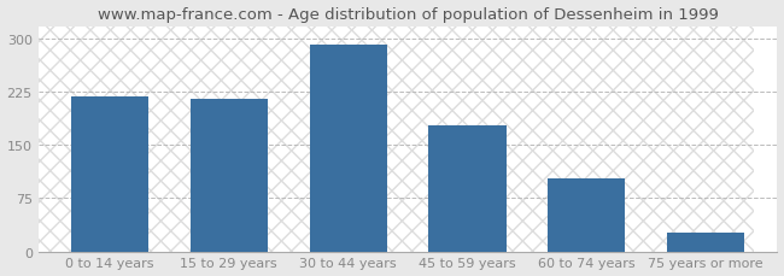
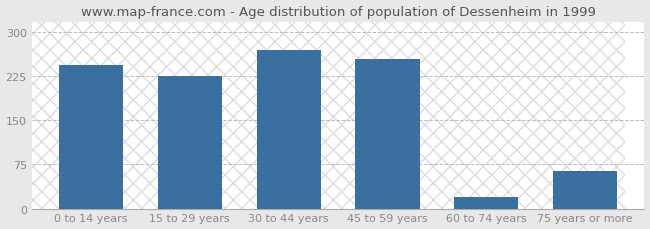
0 to 14 years: 218 -> 244
15 to 29 years: 215 -> 226
30 to 44 years: 291 -> 270
45 to 59 years: 178 -> 254
60 to 74 years: 103 -> 20
75 years or more: 27 -> 64
